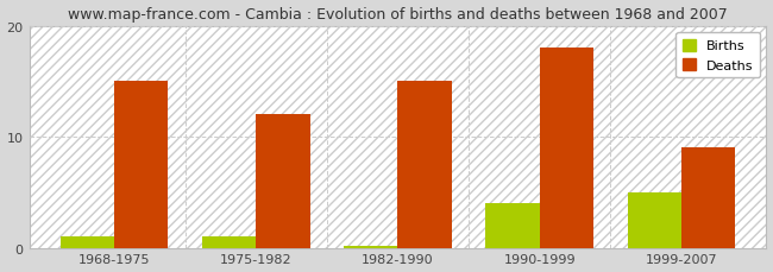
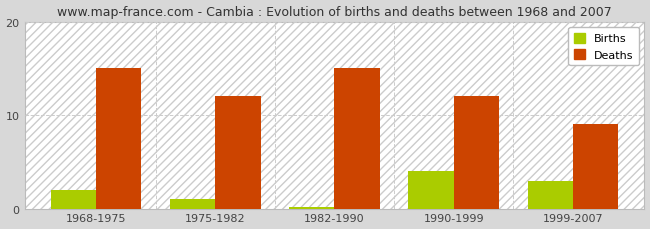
Births/1968-1975: 1.0 -> 2.0
Deaths/1990-1999: 18 -> 12
Births/1999-2007: 5.0 -> 3.0
